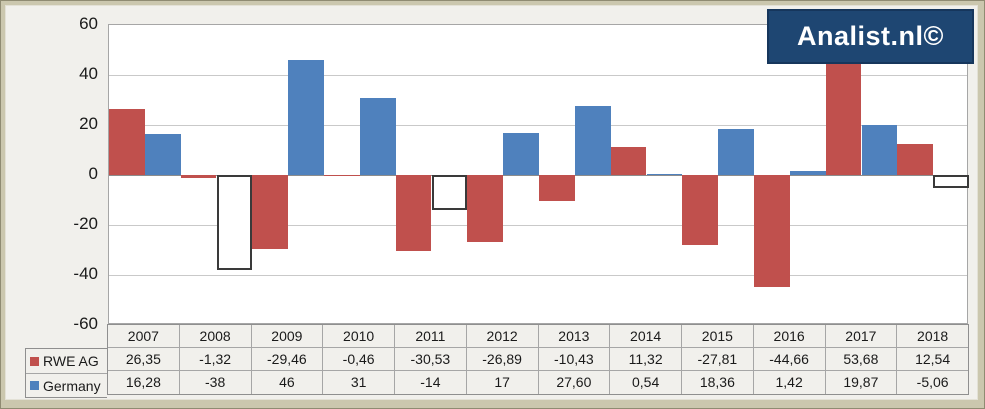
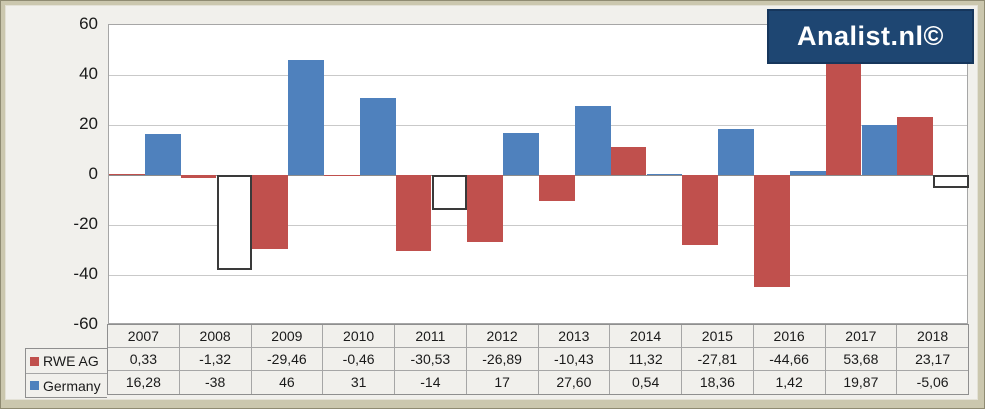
RWE AG/2007: 26,35 -> 0,33
RWE AG/2018: 12,54 -> 23,17
